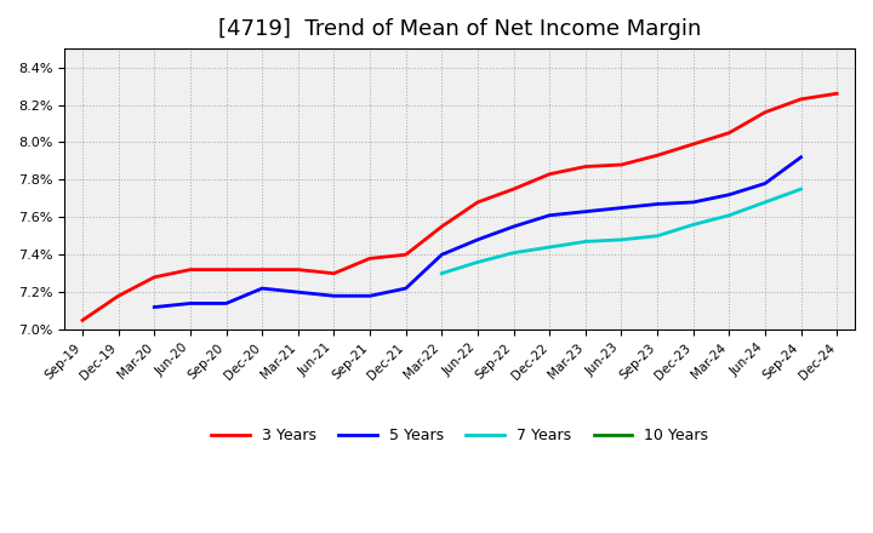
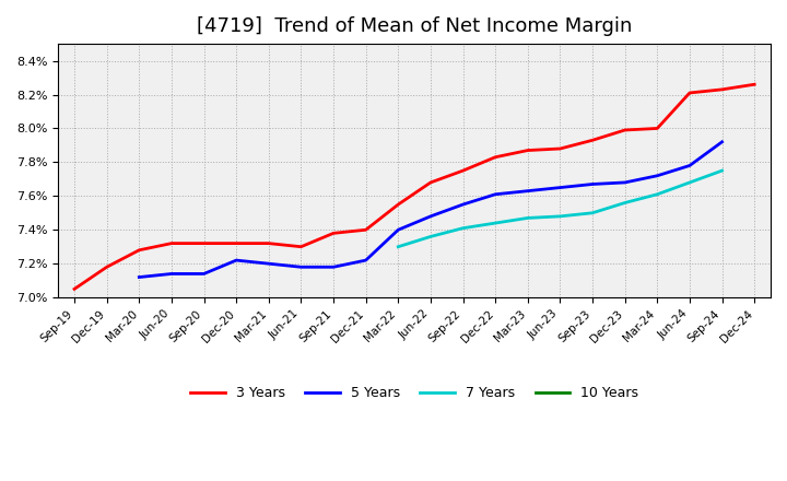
3 Years/Mar-24: 8.05% -> 8.00%
3 Years/Jun-24: 8.16% -> 8.21%
